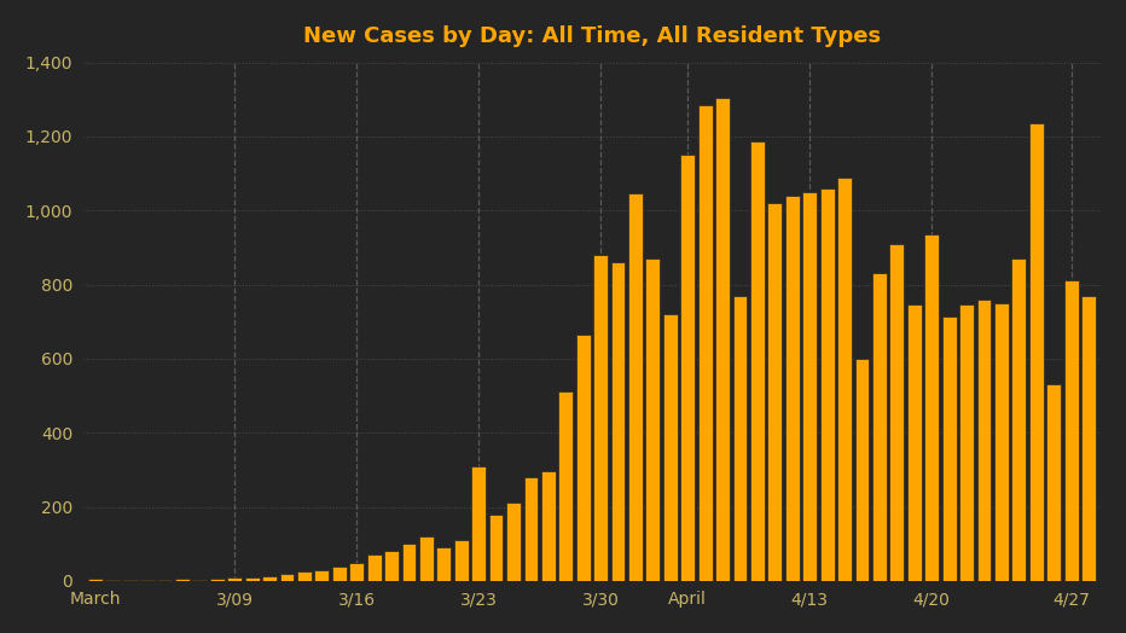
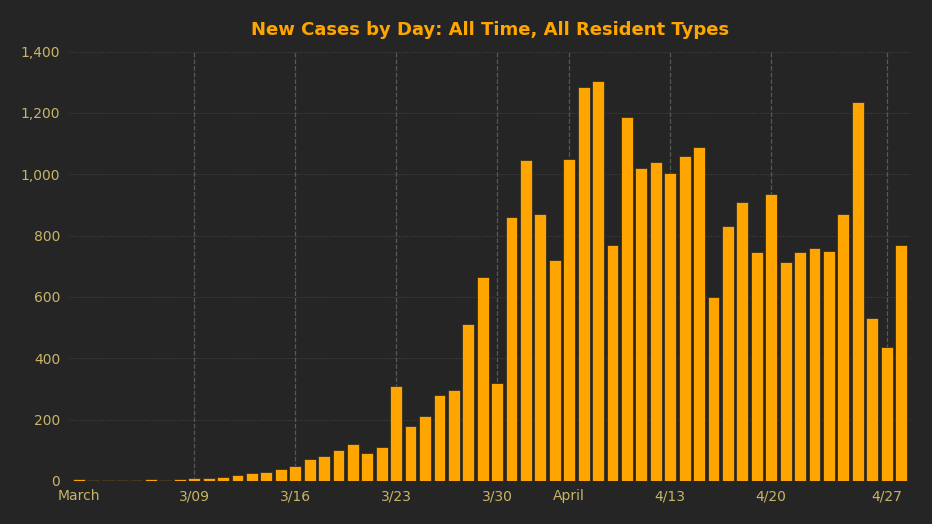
3/30: 880 -> 320
April: 1,150 -> 1,050
4/13: 1,050 -> 1,005
4/27: 810 -> 435
